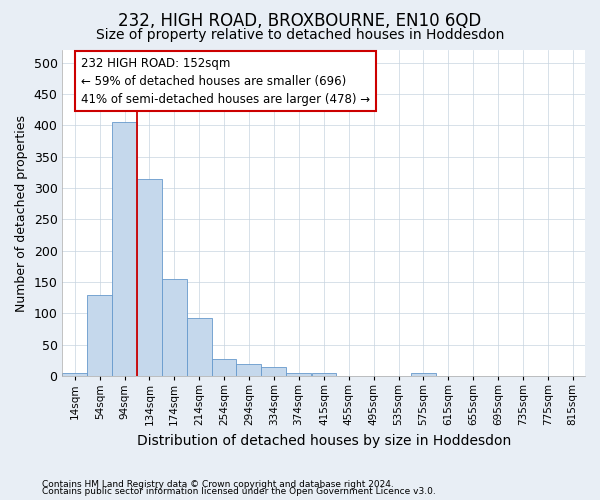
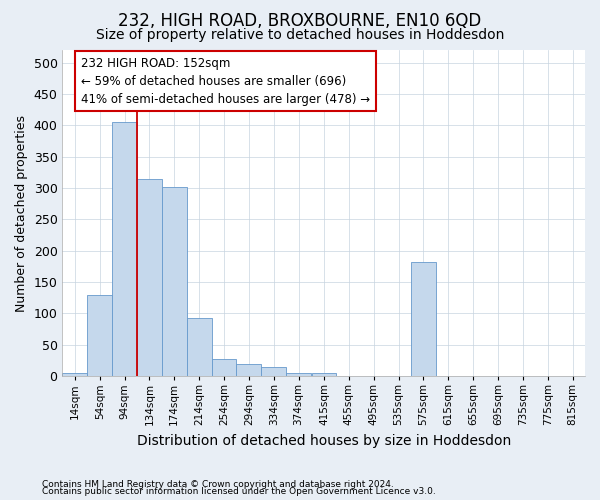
174sqm: 155 -> 302
575sqm: 5 -> 182
